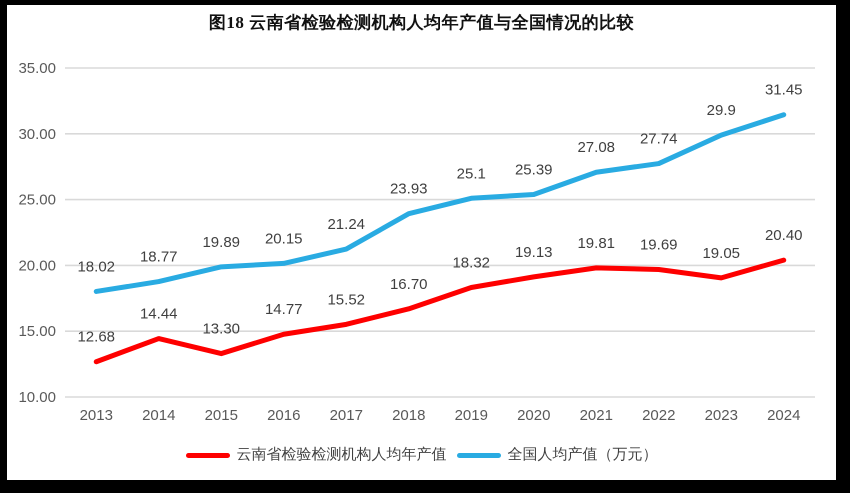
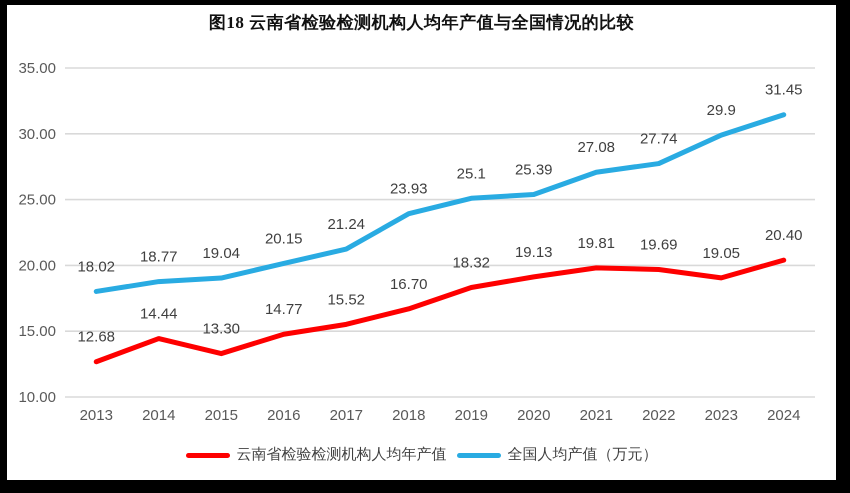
全国人均产值（万元）/2015: 19.89 -> 19.04
